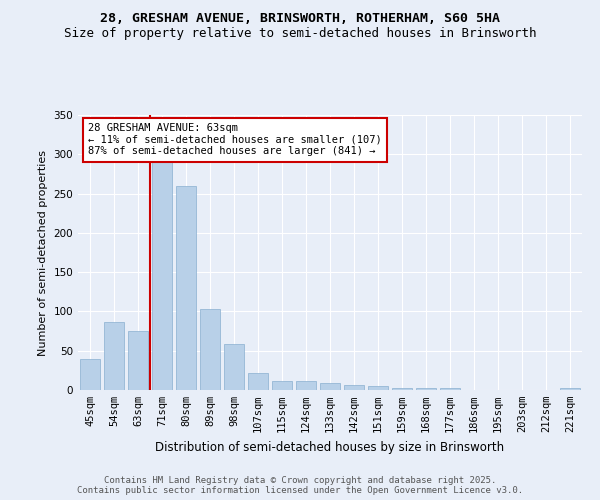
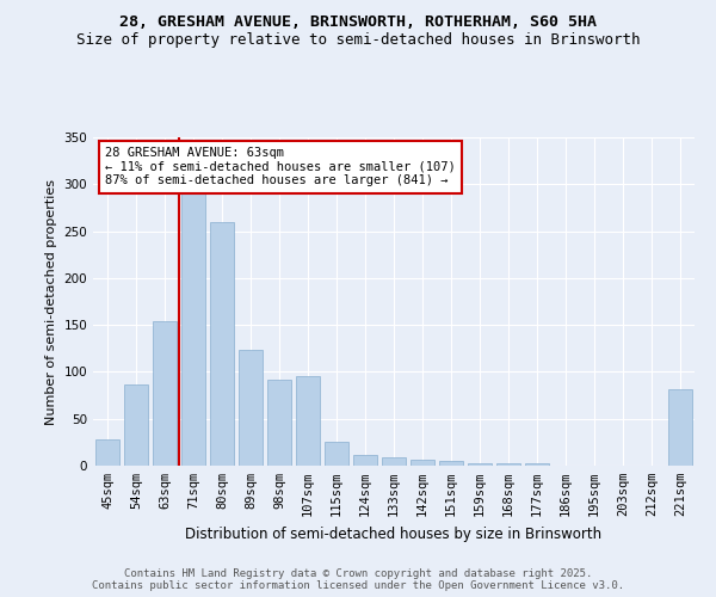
45sqm: 40 -> 28
63sqm: 75 -> 154
89sqm: 103 -> 124
98sqm: 58 -> 92
107sqm: 22 -> 96
115sqm: 12 -> 26
221sqm: 3 -> 82
